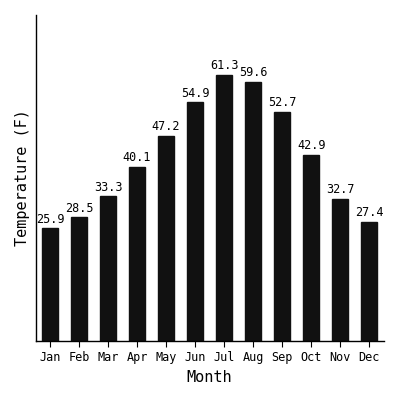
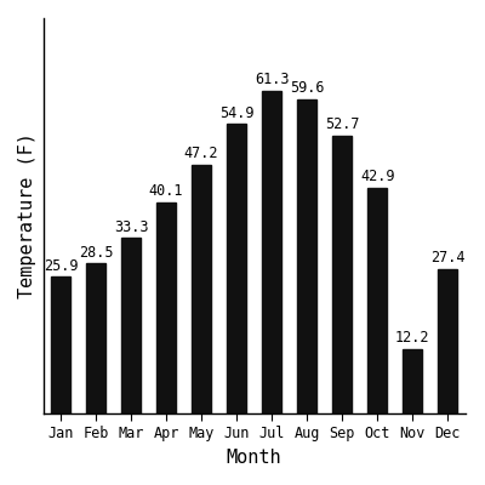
Nov: 32.7 -> 12.2
